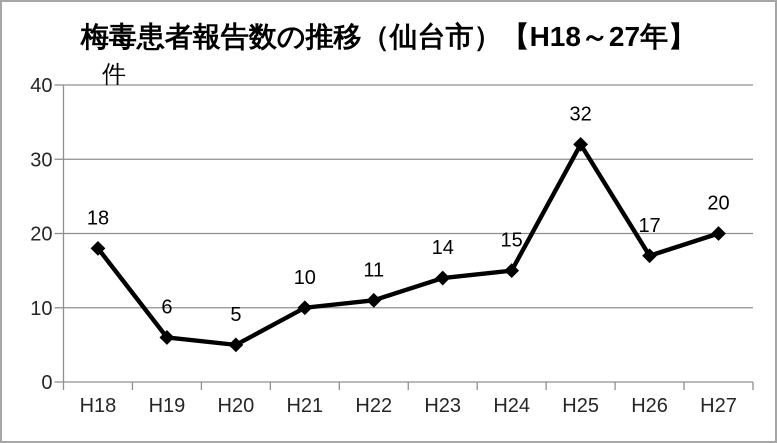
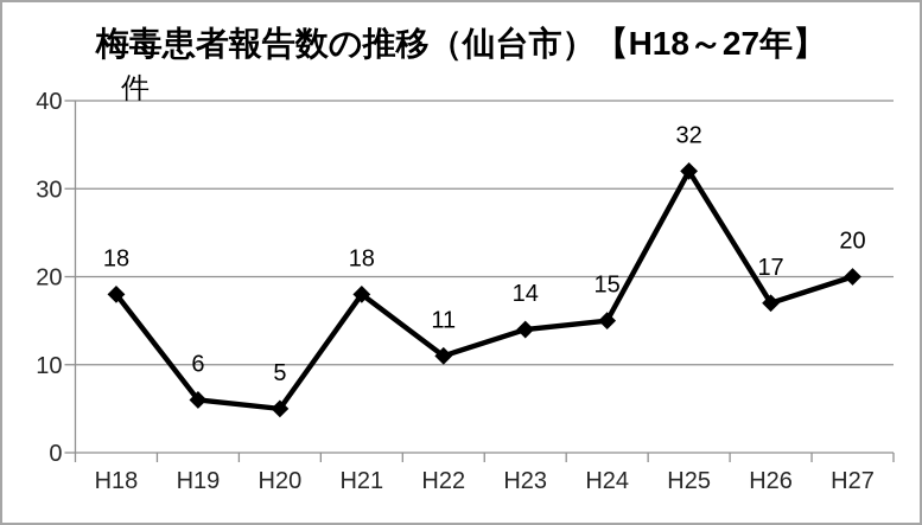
H21: 10 -> 18
